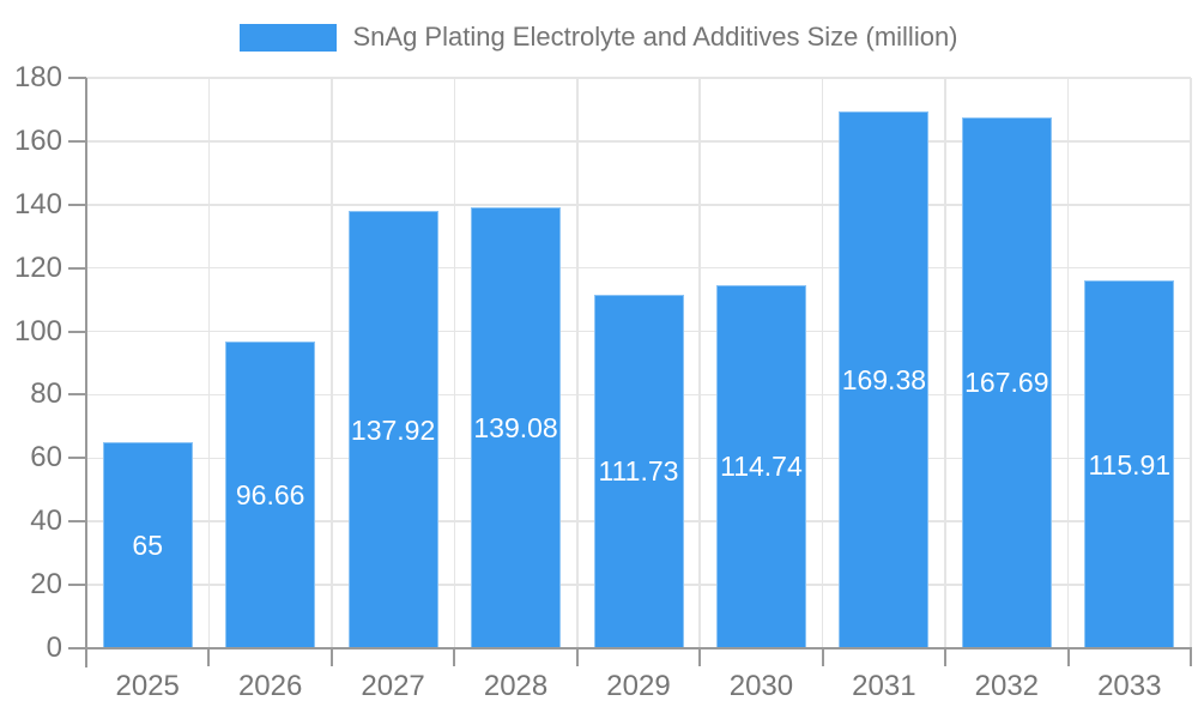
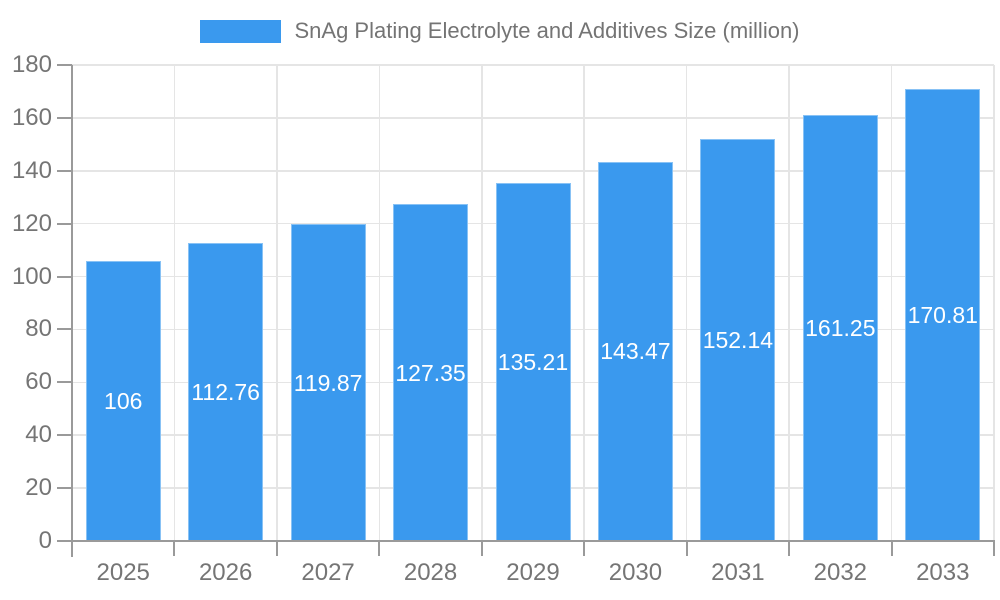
2025: 65 -> 106
2026: 96.66 -> 112.76
2027: 137.92 -> 119.87
2028: 139.08 -> 127.35
2029: 111.73 -> 135.21
2030: 114.74 -> 143.47
2031: 169.38 -> 152.14
2032: 167.69 -> 161.25
2033: 115.91 -> 170.81
